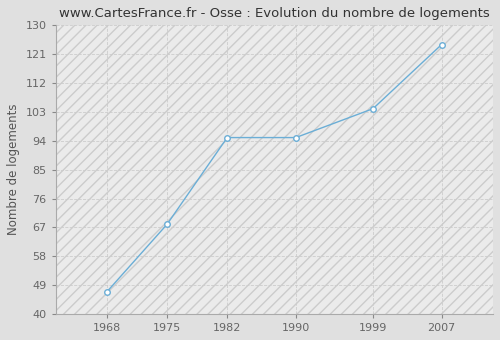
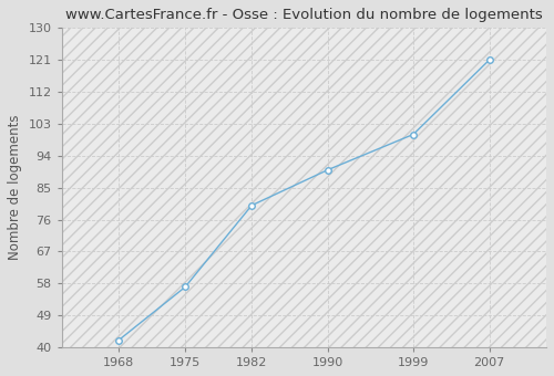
1968: 47 -> 42
1975: 68 -> 57
1982: 95 -> 80
1990: 95 -> 90
1999: 104 -> 100
2007: 124 -> 121
